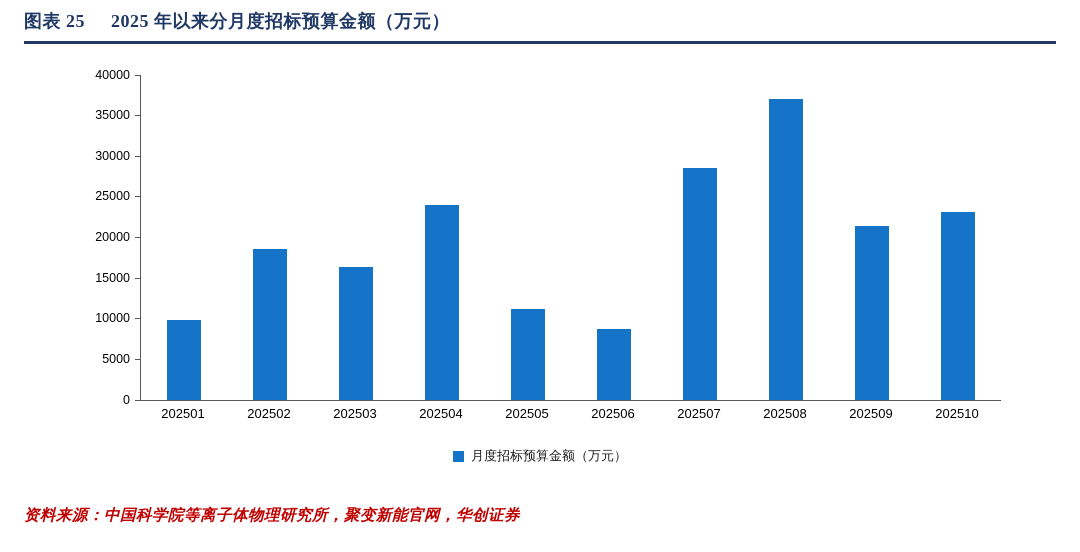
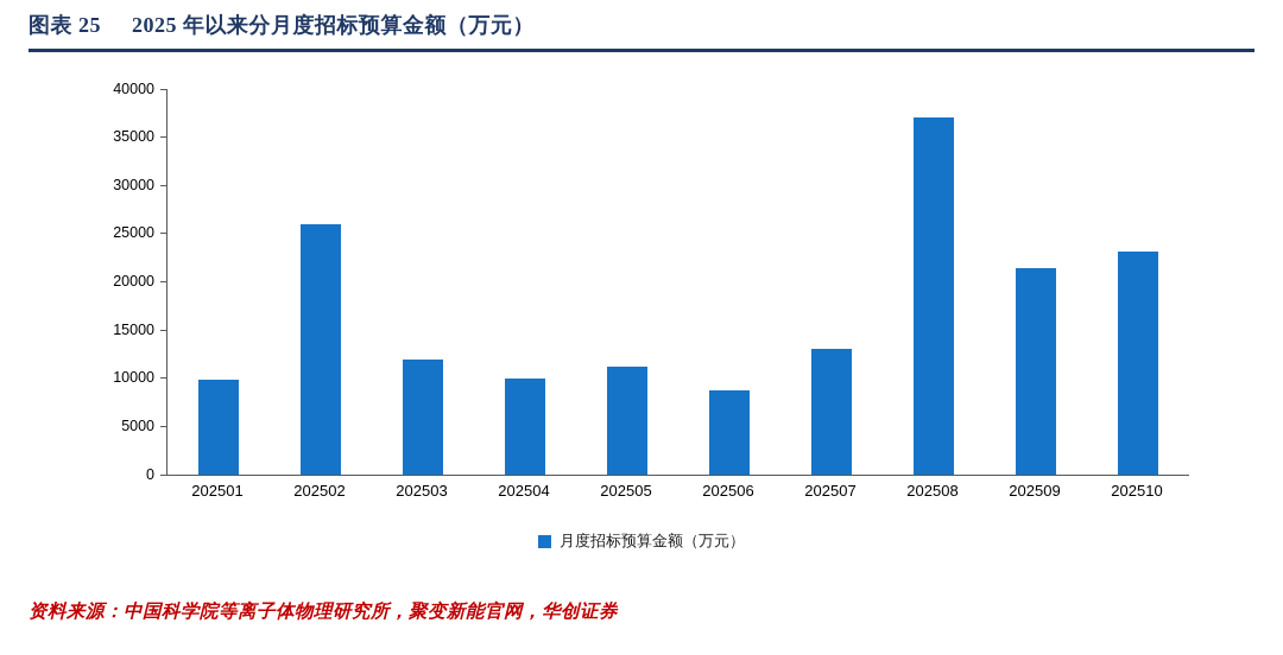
202502: 19000 -> 26000
202503: 16000 -> 12000
202504: 24000 -> 10000
202507: 29000 -> 13000
